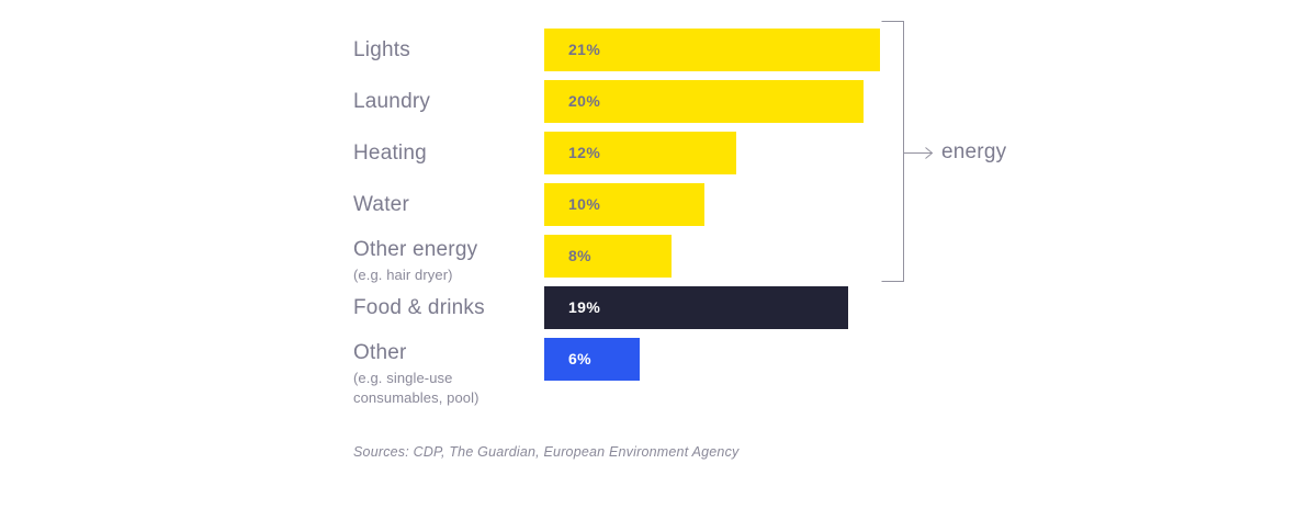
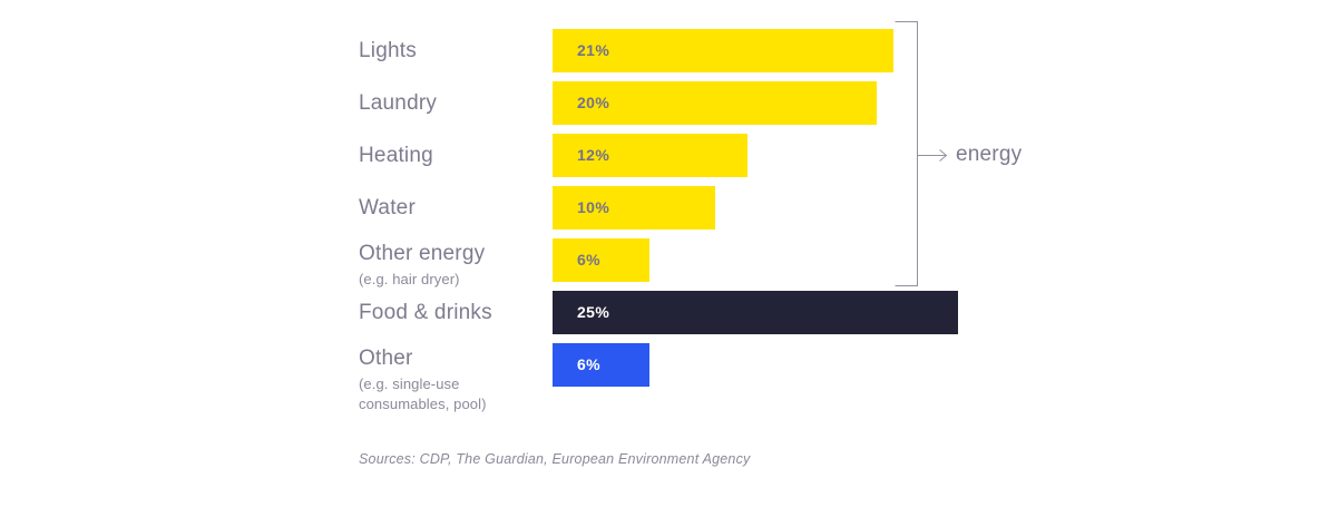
Other energy: 8% -> 6%
Food & drinks: 19% -> 25%
